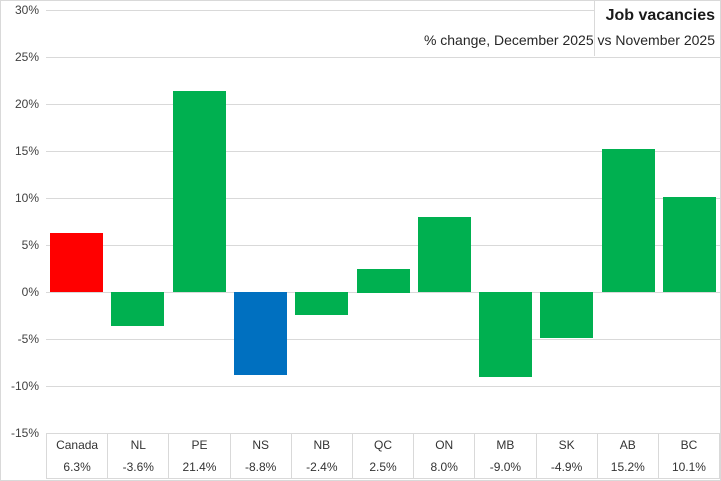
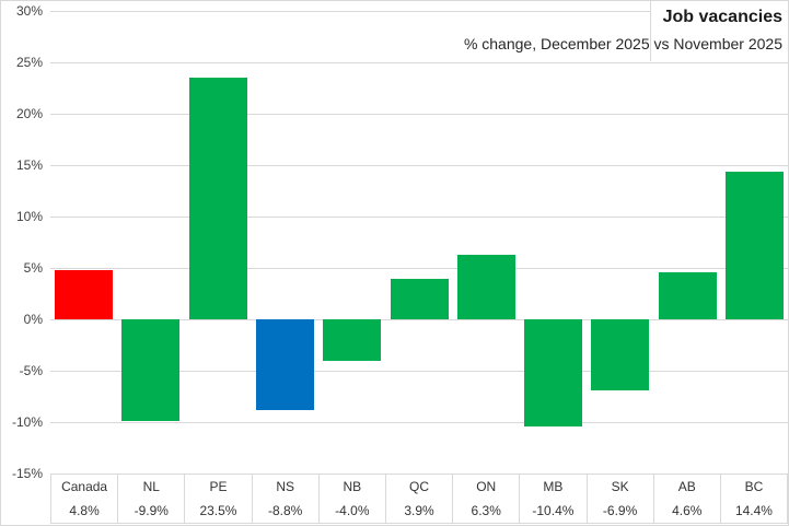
Canada: 6.3% -> 4.8%
NL: -3.6% -> -9.9%
PE: 21.4% -> 23.5%
NB: -2.4% -> -4.0%
QC: 2.5% -> 3.9%
ON: 8.0% -> 6.3%
MB: -9.0% -> -10.4%
SK: -4.9% -> -6.9%
AB: 15.2% -> 4.6%
BC: 10.1% -> 14.4%
